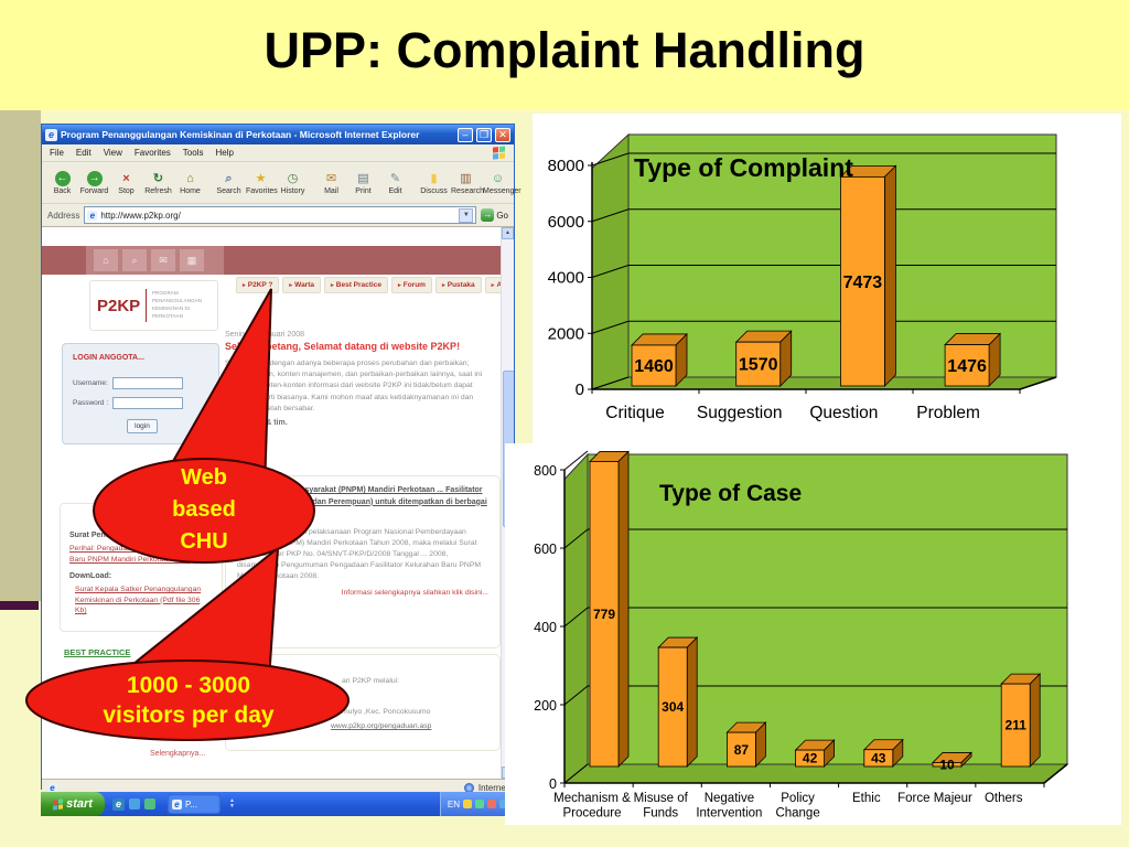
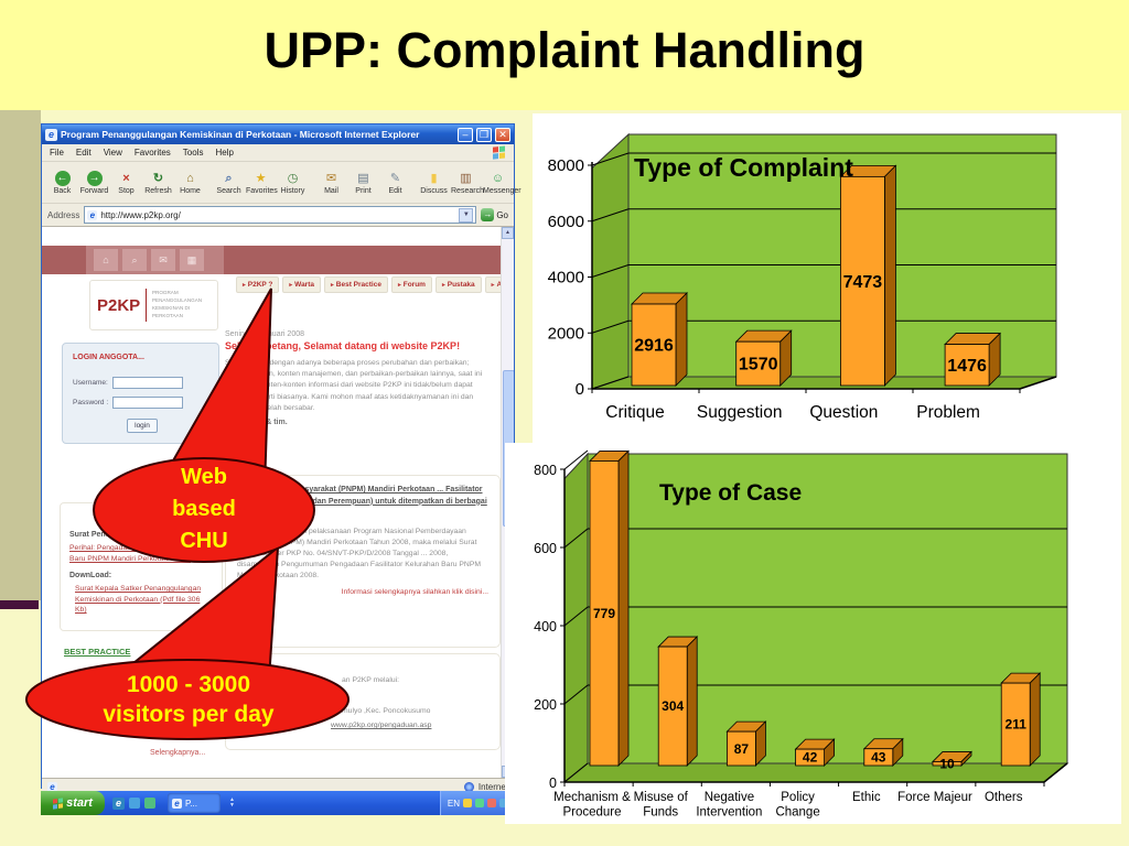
Type of Complaint/Critique: 1460 -> 2916
